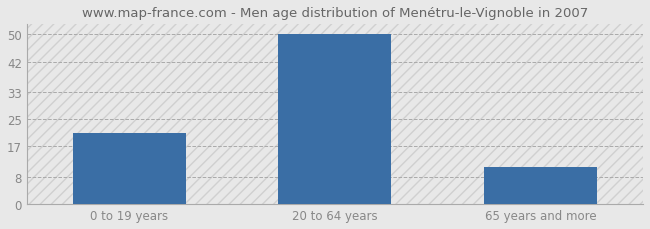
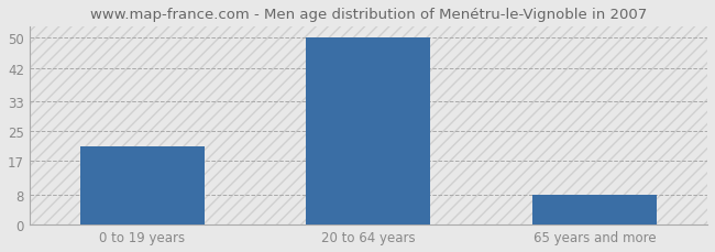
65 years and more: 11 -> 8
